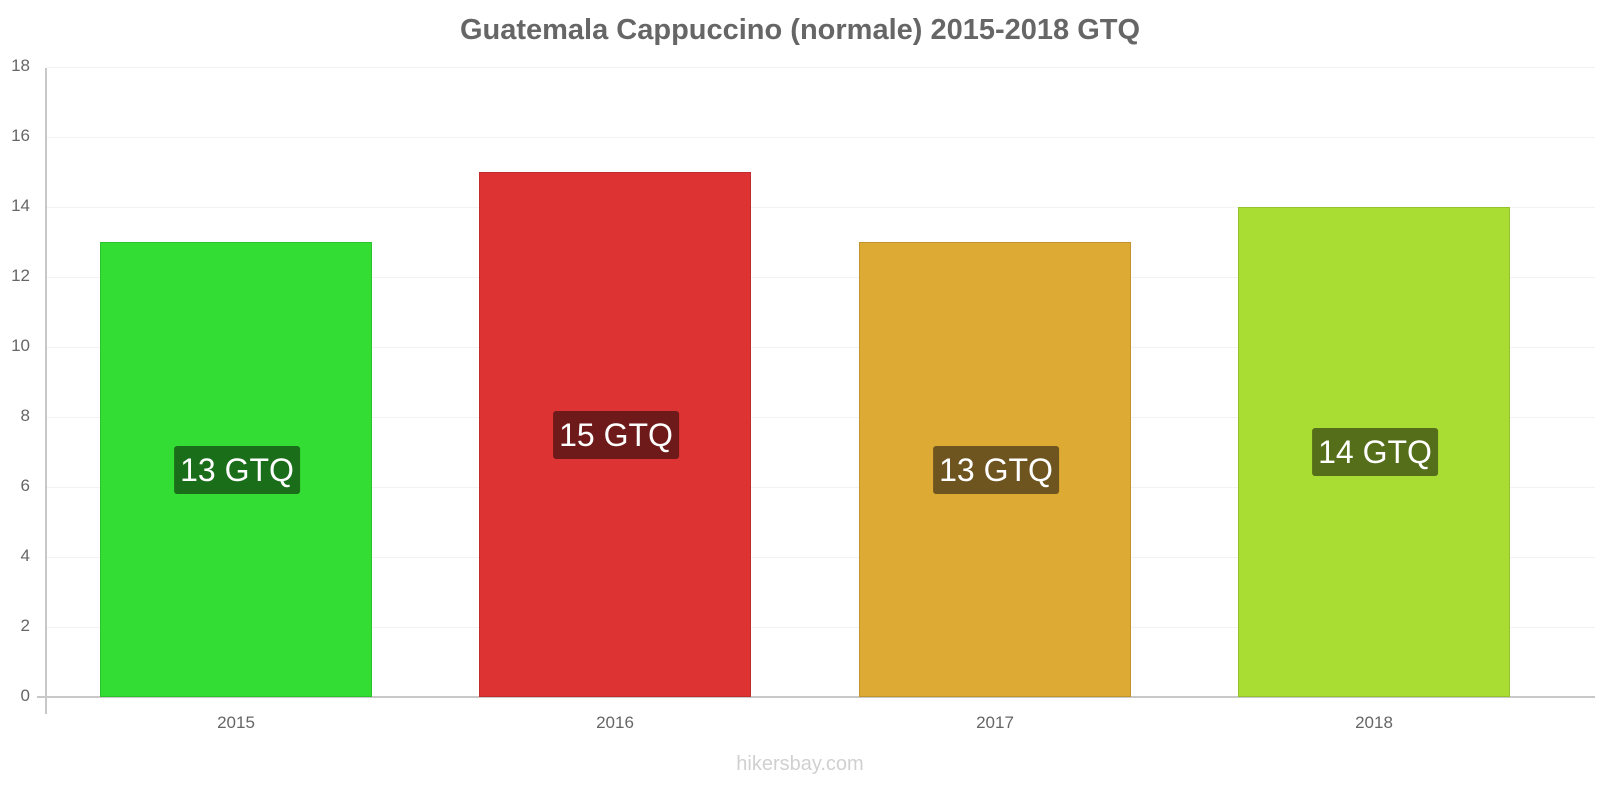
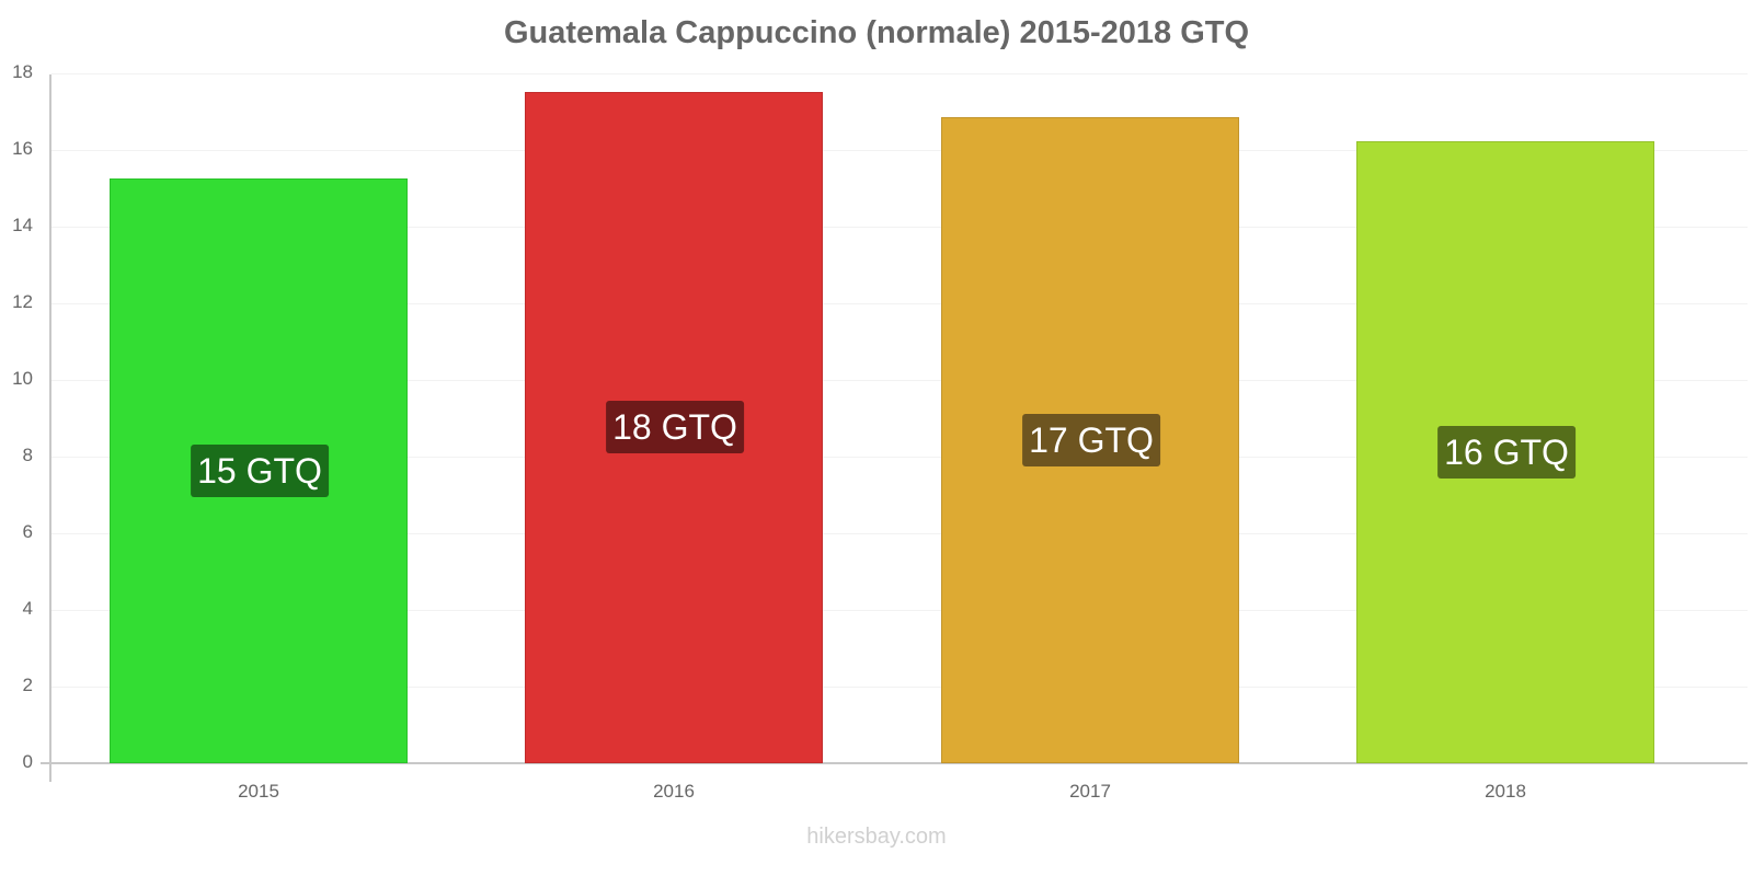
2015: 13 -> 15
2016: 15 -> 18
2017: 13 -> 17
2018: 14 -> 16
